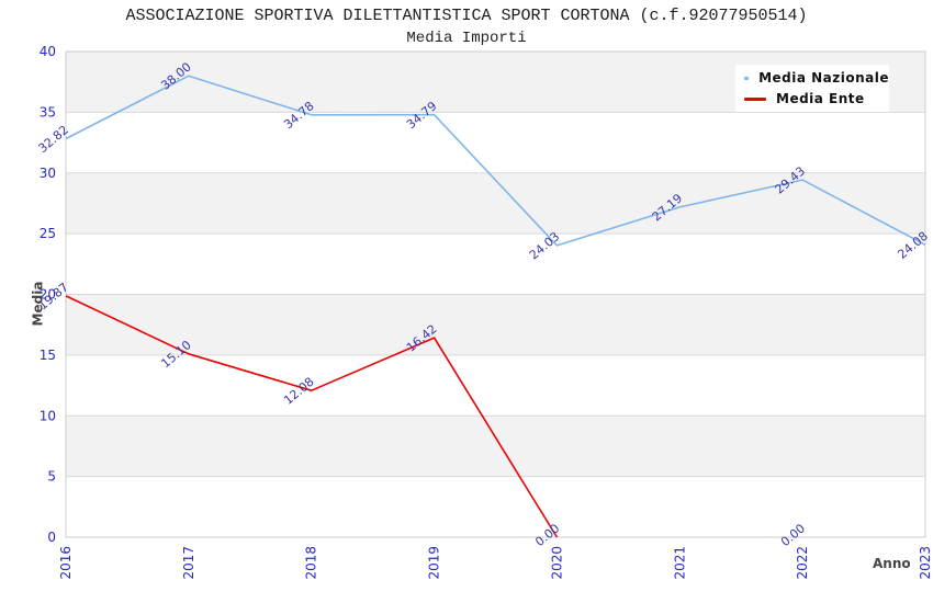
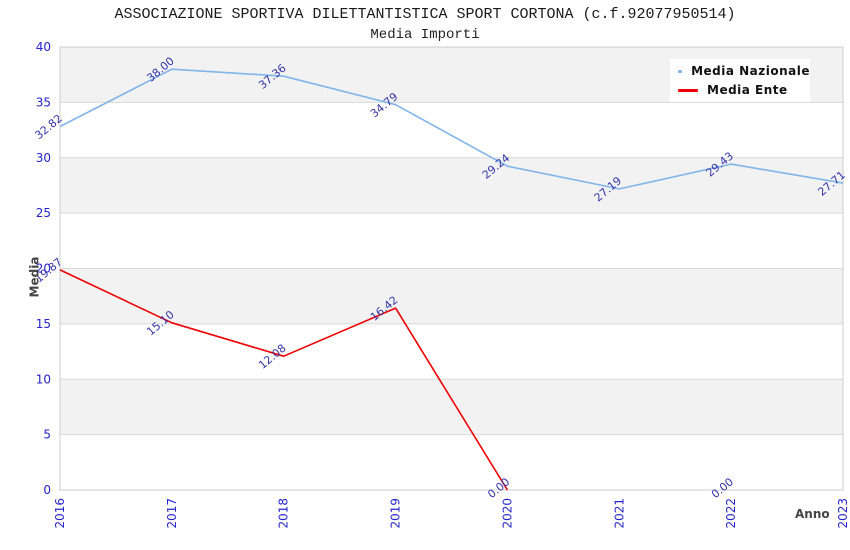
Media Nazionale/2018: 34.78 -> 37.36
Media Nazionale/2020: 24.03 -> 29.24
Media Nazionale/2023: 24.08 -> 27.71
